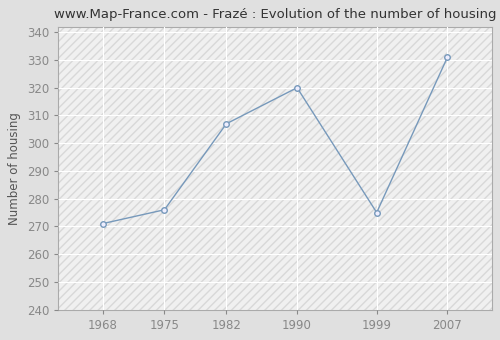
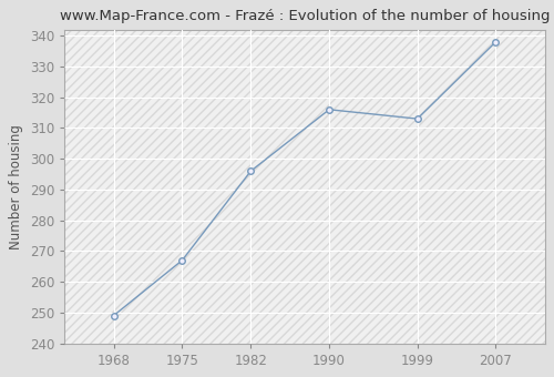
1968: 271 -> 249
1975: 276 -> 267
1982: 307 -> 296
1990: 320 -> 316
1999: 275 -> 313
2007: 331 -> 338
